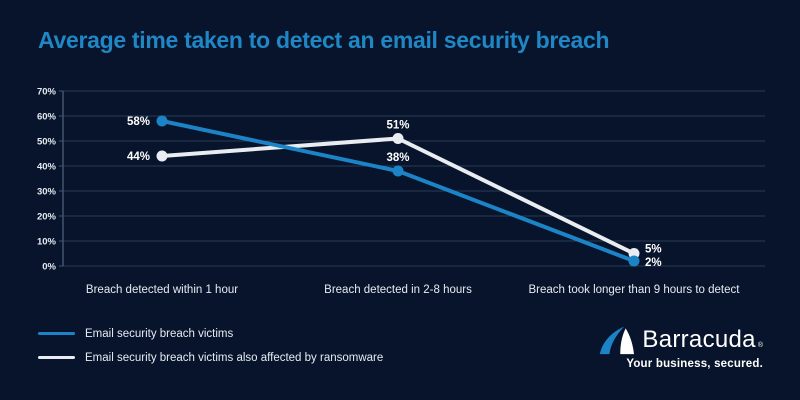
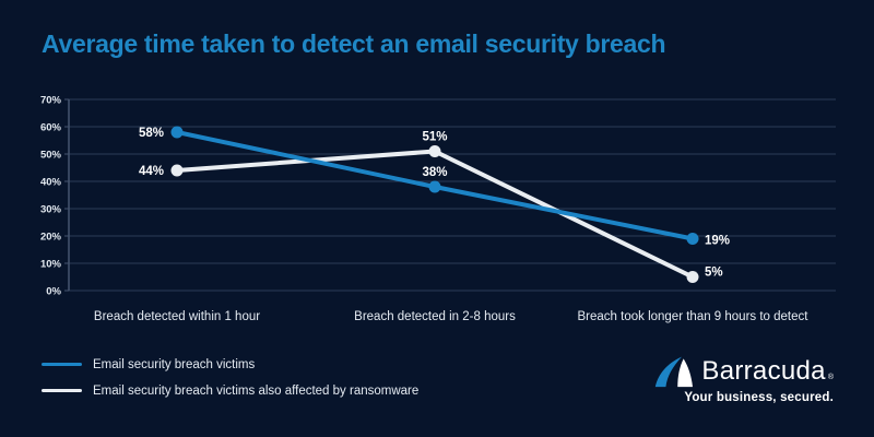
Email security breach victims/Breach took longer than 9 hours to detect: 2% -> 19%
